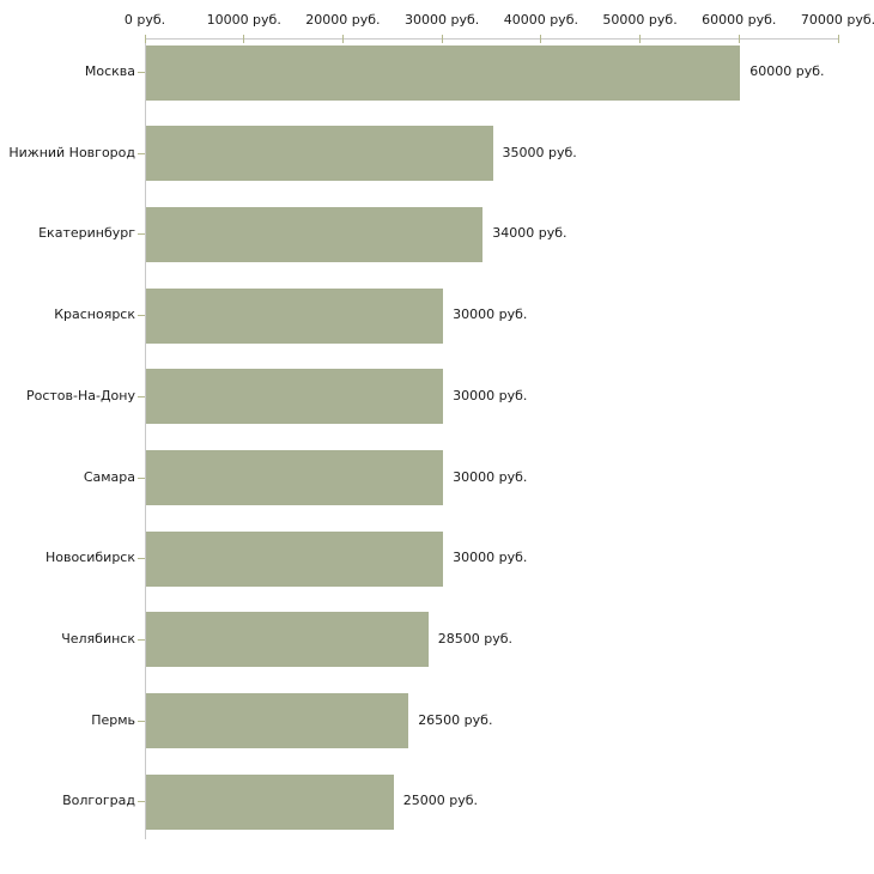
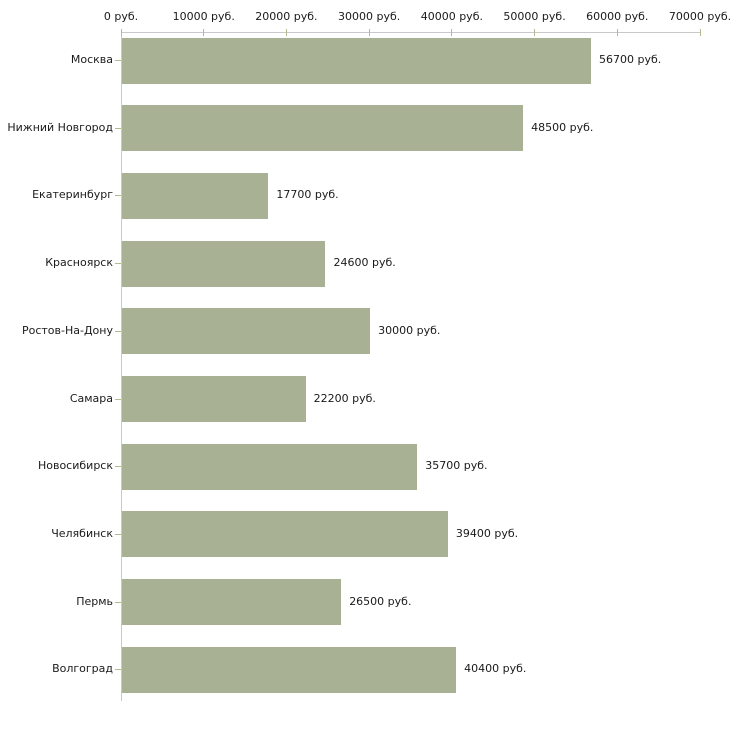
Москва: 60000 -> 56700
Нижний Новгород: 35000 -> 48500
Екатеринбург: 34000 -> 17700
Красноярск: 30000 -> 24600
Самара: 30000 -> 22200
Новосибирск: 30000 -> 35700
Челябинск: 28500 -> 39400
Волгоград: 25000 -> 40400
